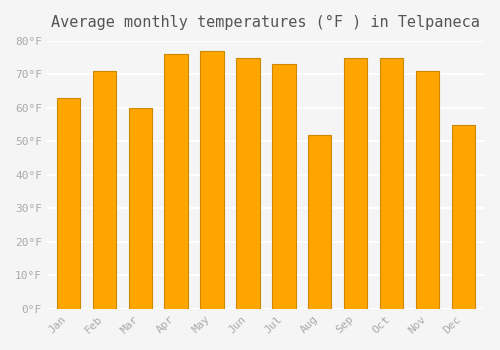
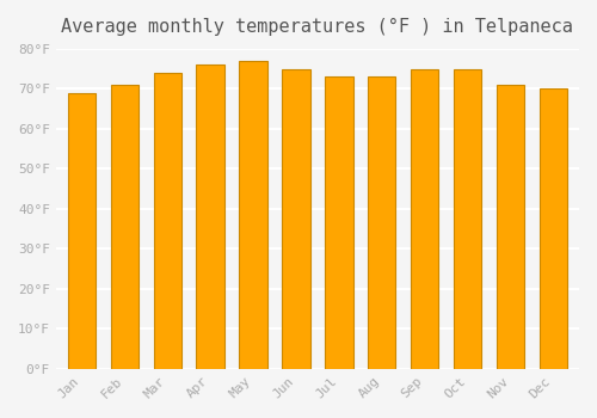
Jan: 63°F -> 69°F
Mar: 60°F -> 74°F
Aug: 52°F -> 73°F
Dec: 55°F -> 70°F
